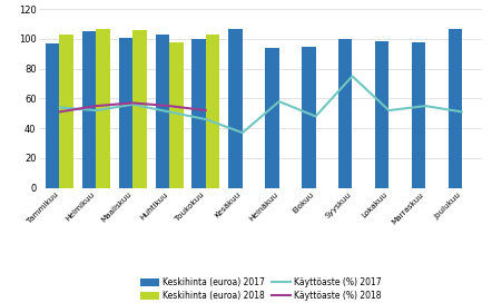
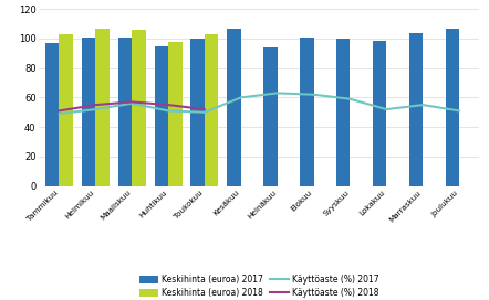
Käyttöaste (%) 2017/Tammikuu: 54 -> 49
Keskihinta (euroa) 2017/Helmikuu: 105 -> 101
Keskihinta (euroa) 2017/Huhtikuu: 103 -> 95
Käyttöaste (%) 2017/Toukokuu: 46 -> 50
Käyttöaste (%) 2017/Kesäkuu: 37 -> 60
Käyttöaste (%) 2017/Heinäkuu: 58 -> 63
Keskihinta (euroa) 2017/Elokuu: 95 -> 101
Käyttöaste (%) 2017/Elokuu: 48 -> 62
Käyttöaste (%) 2017/Syyskuu: 75 -> 59
Keskihinta (euroa) 2017/Marraskuu: 98 -> 104
